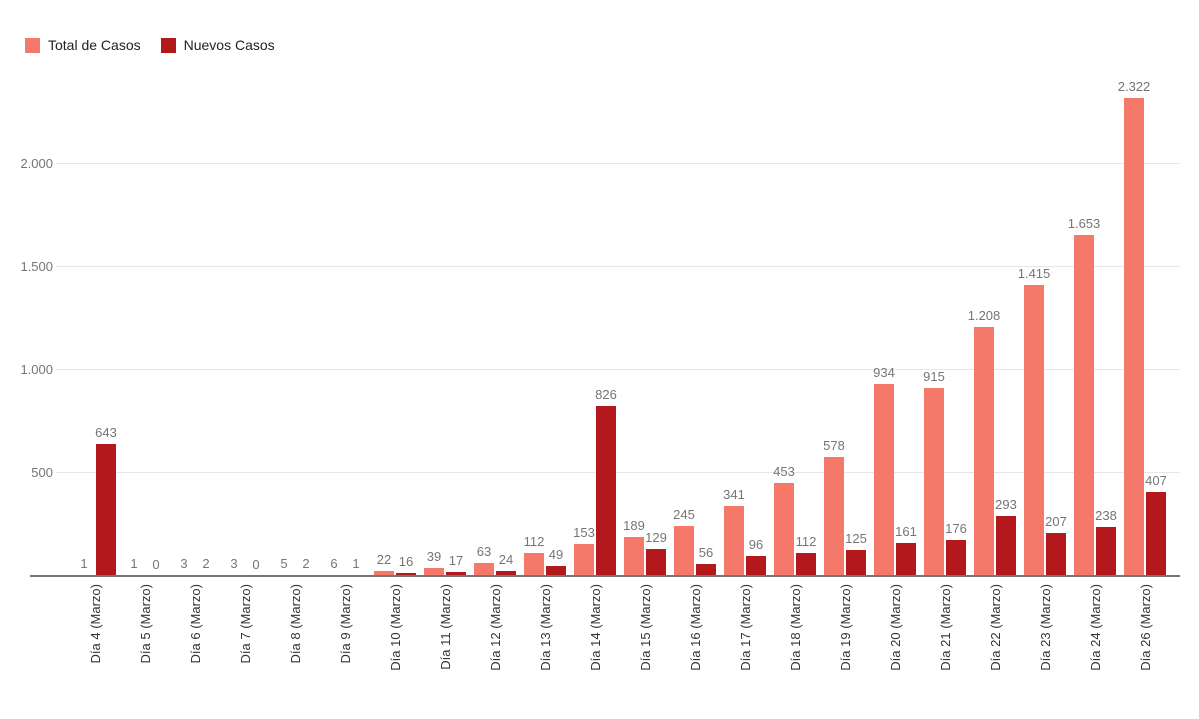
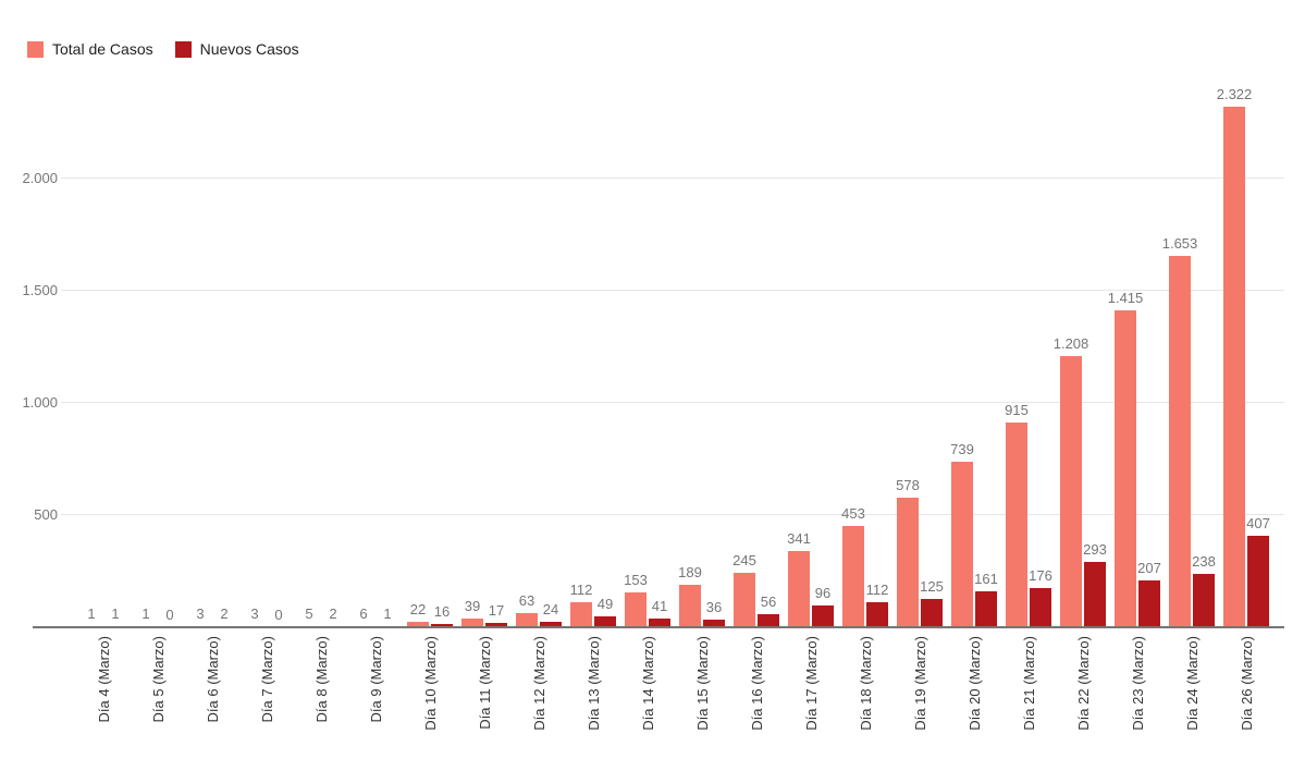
Nuevos Casos/Día 4 (Marzo): 643 -> 1
Nuevos Casos/Día 14 (Marzo): 826 -> 41
Nuevos Casos/Día 15 (Marzo): 129 -> 36
Total de Casos/Día 20 (Marzo): 934 -> 739
